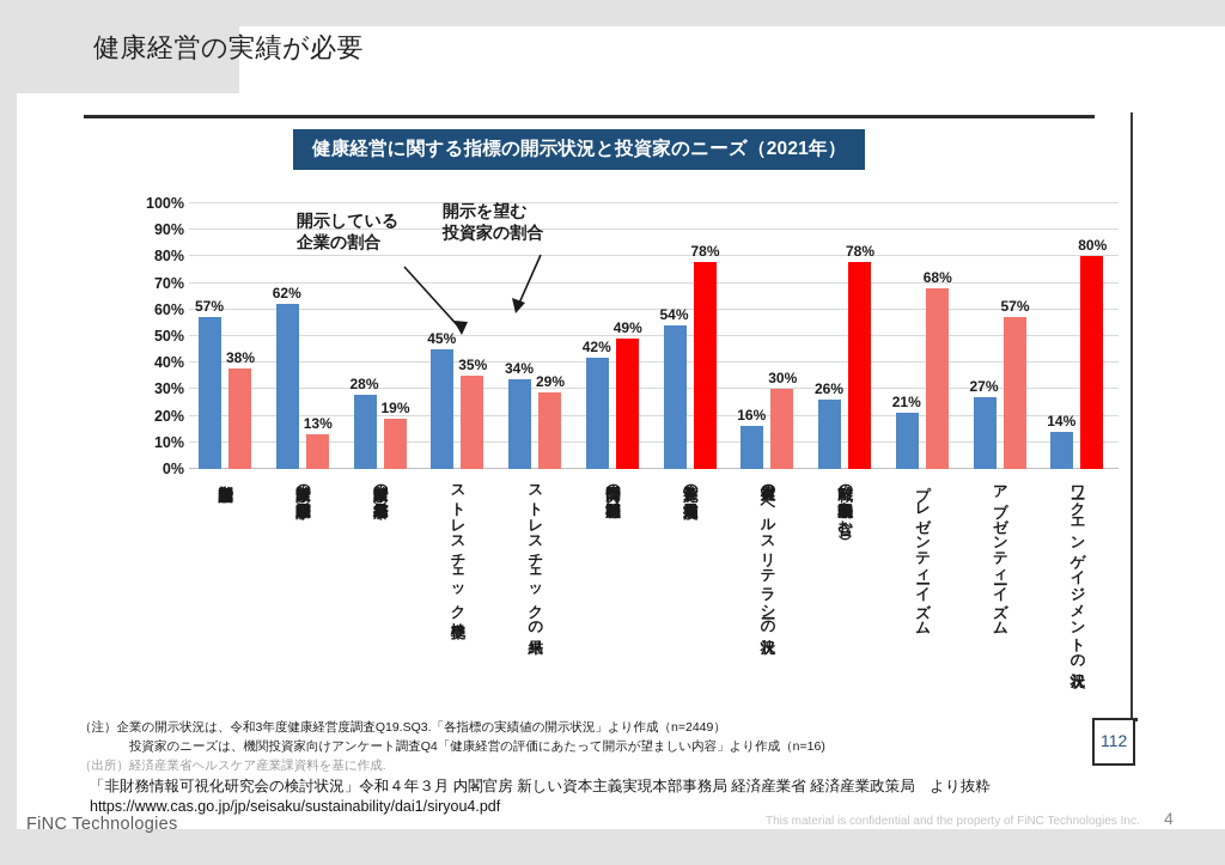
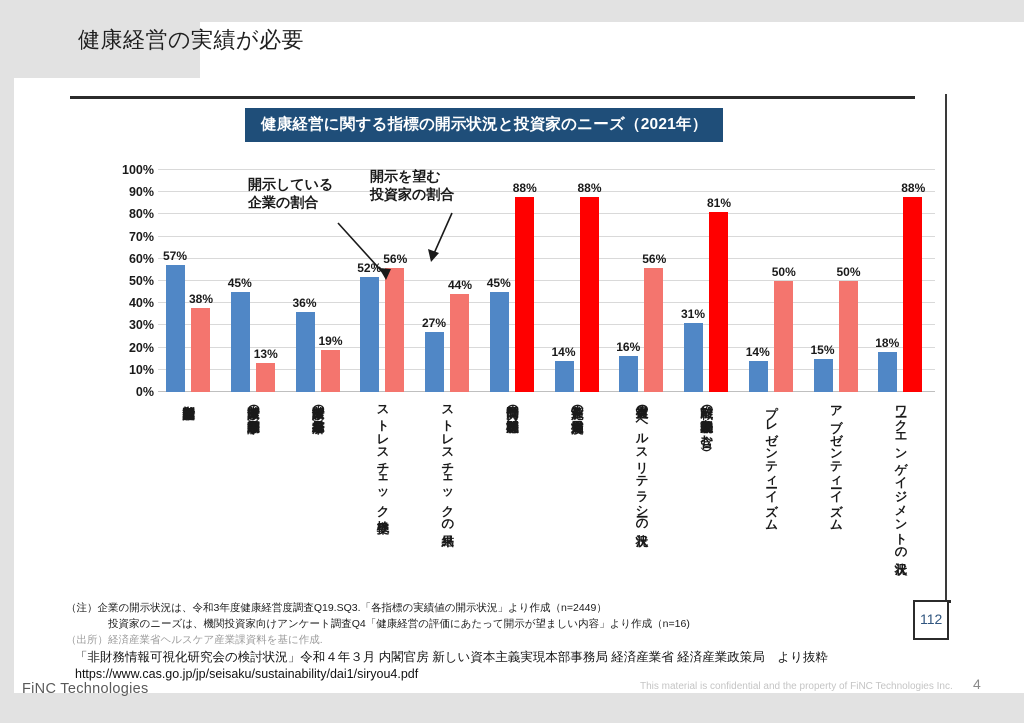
開示している企業の割合/健康診断の問診結果（喫煙率等）: 62% -> 45%
開示している企業の割合/健康診断の結果（有所見率等）: 28% -> 36%
開示している企業の割合/ストレスチェック受検率: 45% -> 52%
開示を望む投資家の割合/ストレスチェック受検率: 35% -> 56%
開示している企業の割合/ストレスチェックの結果: 34% -> 27%
開示を望む投資家の割合/ストレスチェックの結果: 29% -> 44%
開示している企業の割合/労働時間の状況（残業時間等）: 42% -> 45%
開示を望む投資家の割合/労働時間の状況（残業時間等）: 49% -> 88%
開示している企業の割合/各施策の従業員満足度: 54% -> 14%
開示を望む投資家の割合/各施策の従業員満足度: 78% -> 88%
開示を望む投資家の割合/従業員のヘルスリテラシーの状況: 30% -> 56%
開示している企業の割合/離職の状況（平均勤続年数を含む）: 26% -> 31%
開示を望む投資家の割合/離職の状況（平均勤続年数を含む）: 78% -> 81%
開示している企業の割合/プレゼンティーイズム: 21% -> 14%
開示を望む投資家の割合/プレゼンティーイズム: 68% -> 50%
開示している企業の割合/アブゼンティーイズム: 27% -> 15%
開示を望む投資家の割合/アブゼンティーイズム: 57% -> 50%
開示している企業の割合/ワークエンゲイジメントの状況: 14% -> 18%
開示を望む投資家の割合/ワークエンゲイジメントの状況: 80% -> 88%
